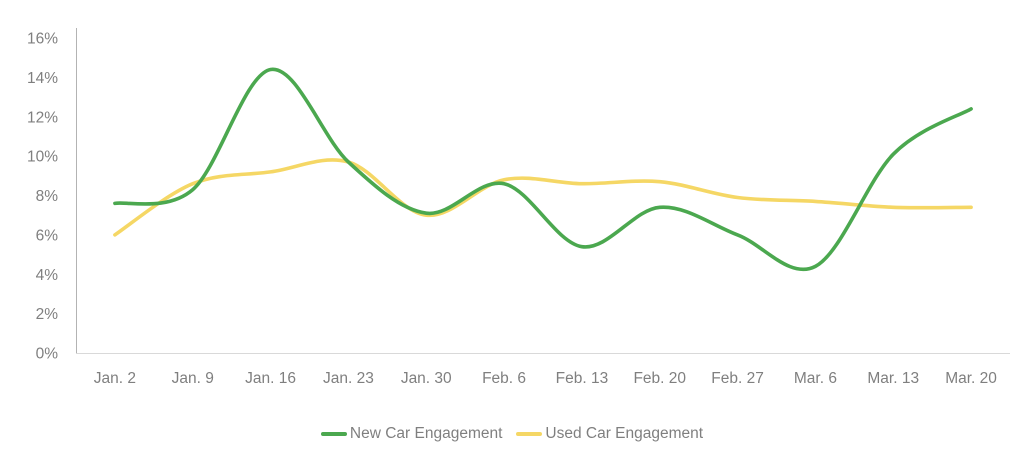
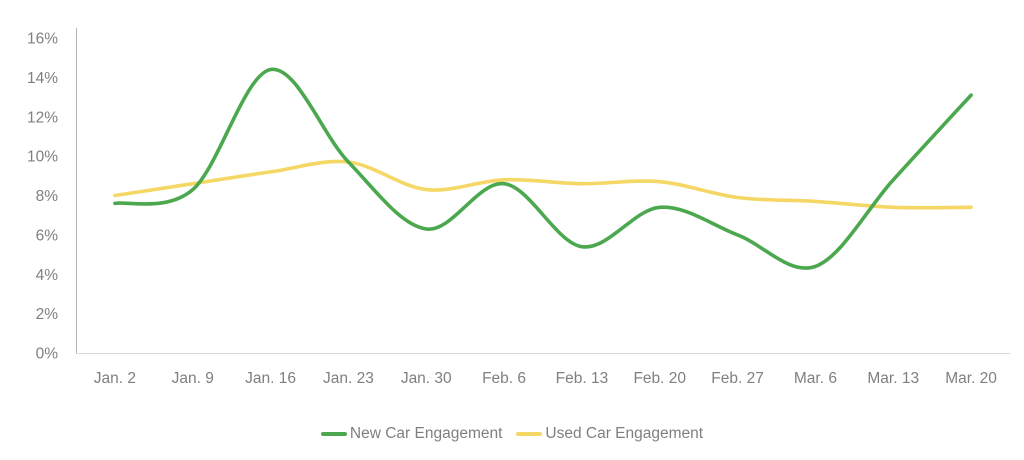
Used Car Engagement/Jan. 2: 6.0% -> 8.0%
New Car Engagement/Jan. 30: 7.1% -> 6.3%
Used Car Engagement/Jan. 30: 7.0% -> 8.3%
New Car Engagement/Mar. 13: 10.1% -> 8.8%
New Car Engagement/Mar. 20: 12.4% -> 13.1%
